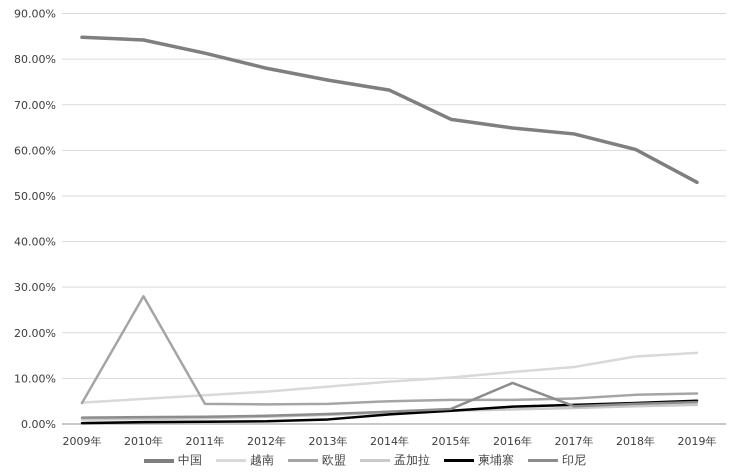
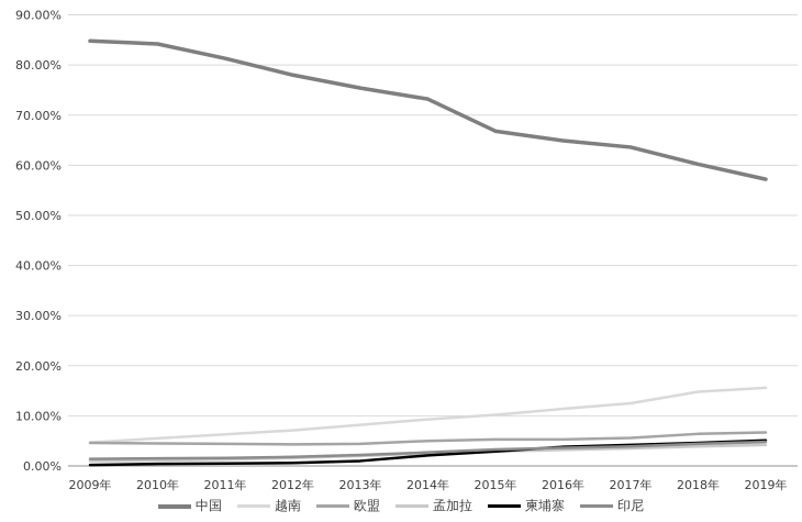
欧盟/2010年: 28% -> 4%
印尼/2016年: 9% -> 4%
中国/2019年: 53% -> 57%
